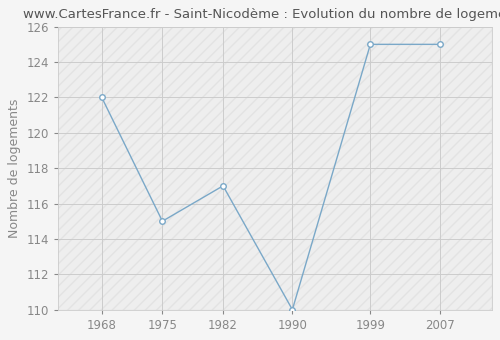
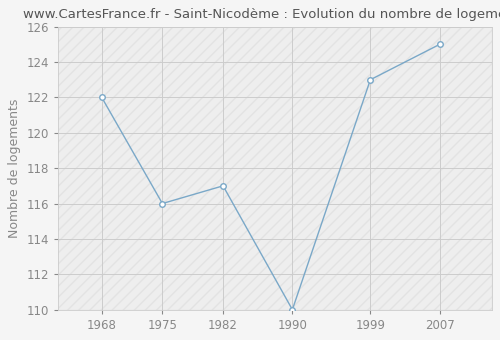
1975: 115 -> 116
1999: 125 -> 123
